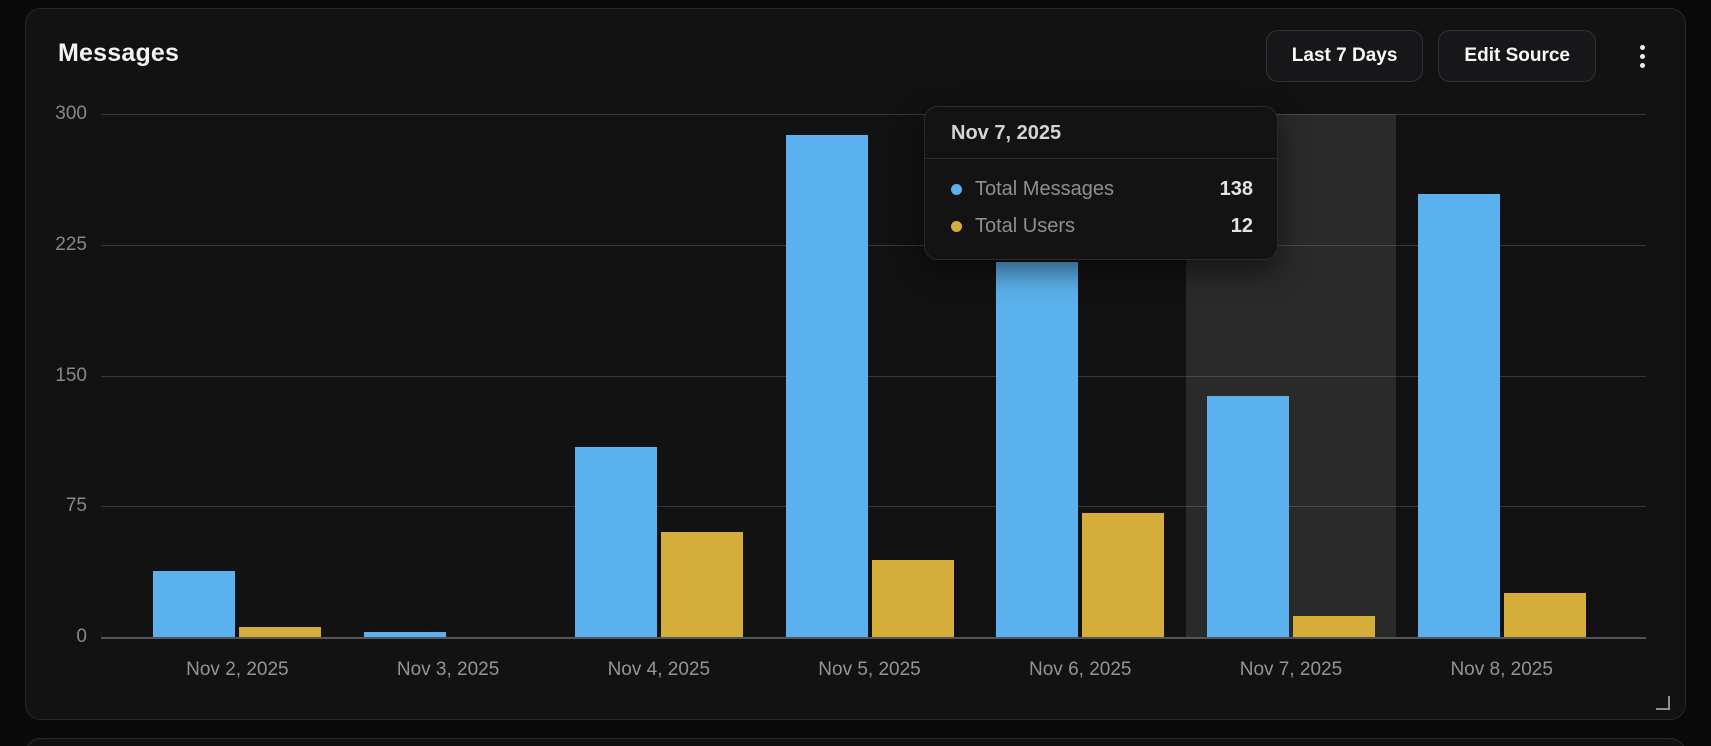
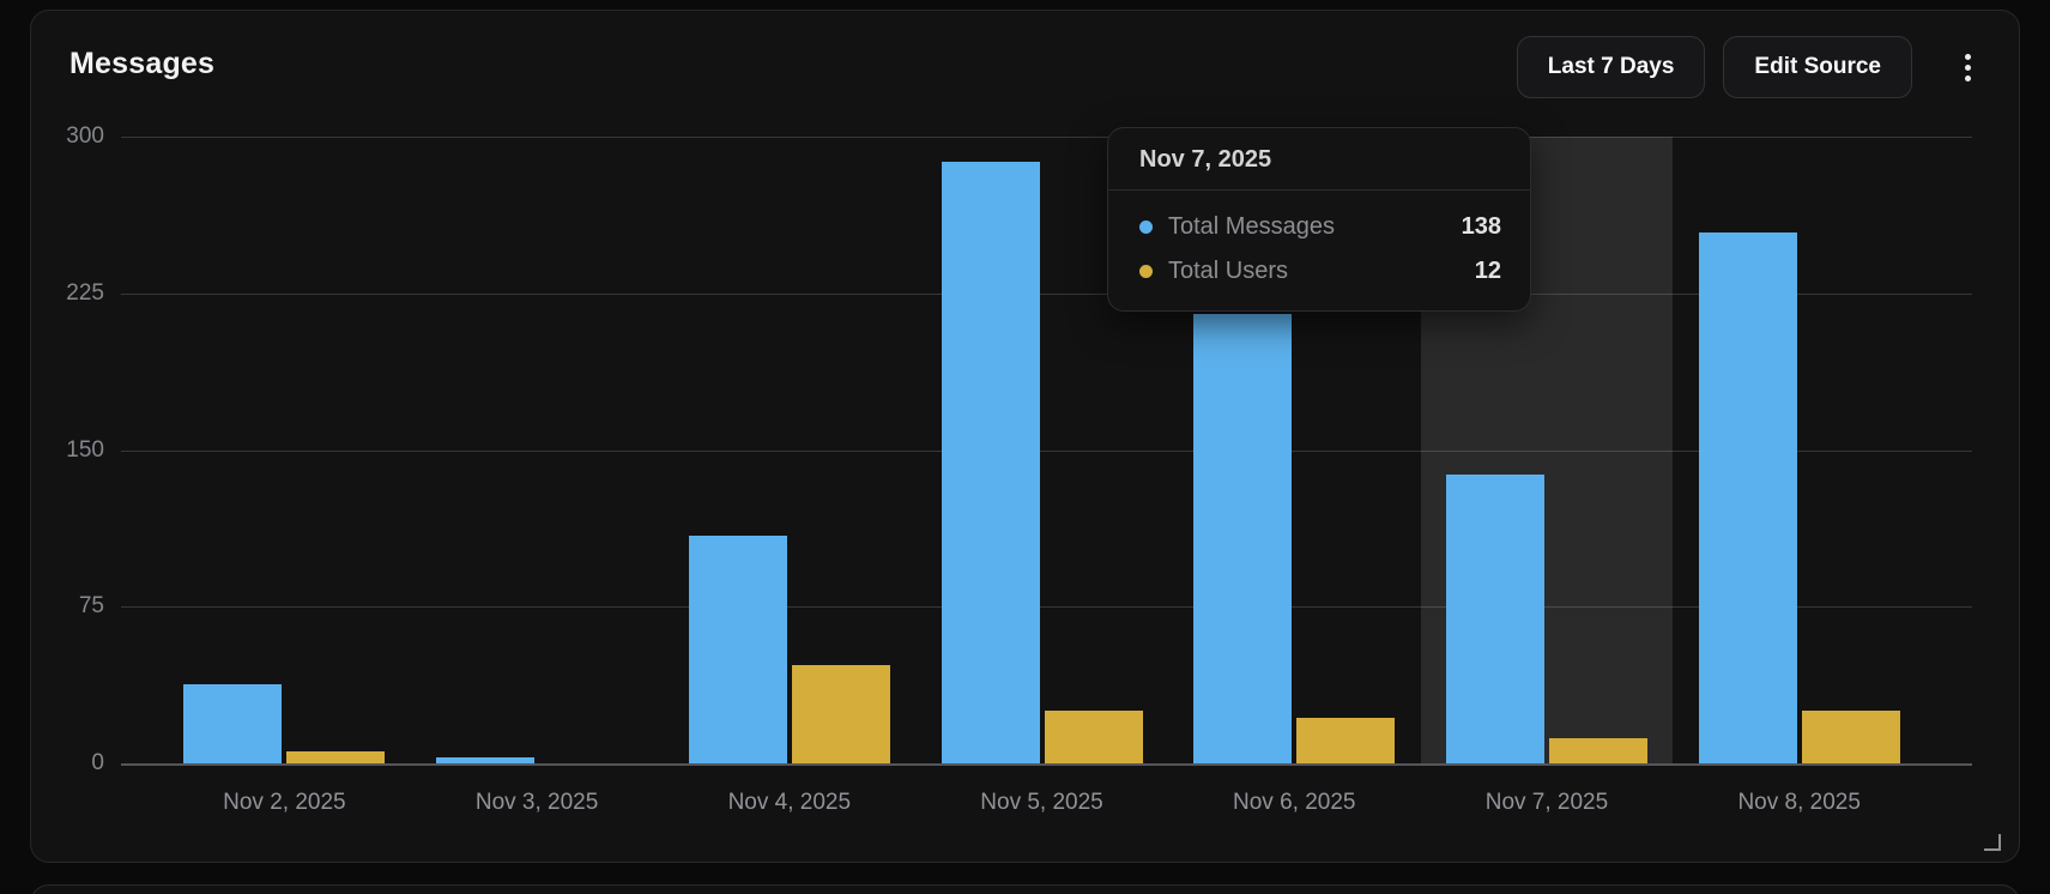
Total Users/Nov 4, 2025: 60 -> 47
Total Users/Nov 5, 2025: 44 -> 25
Total Users/Nov 6, 2025: 71 -> 22
